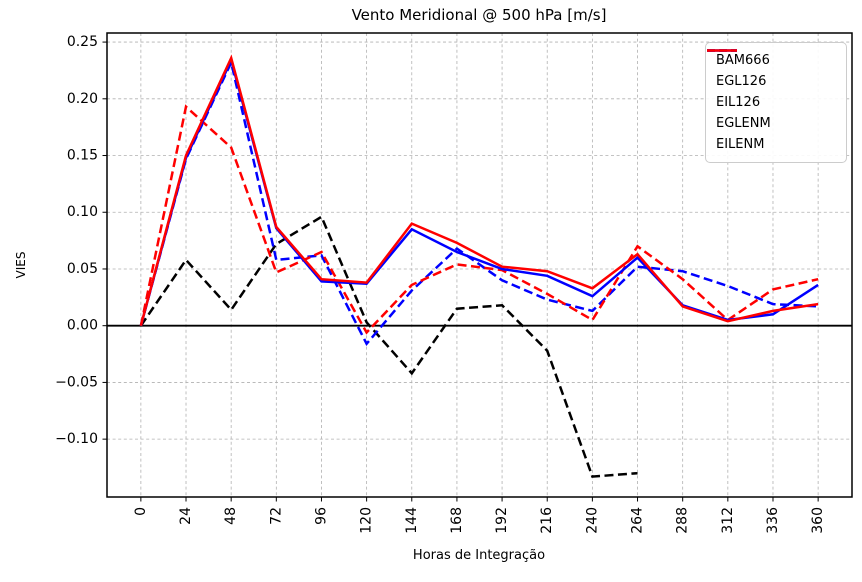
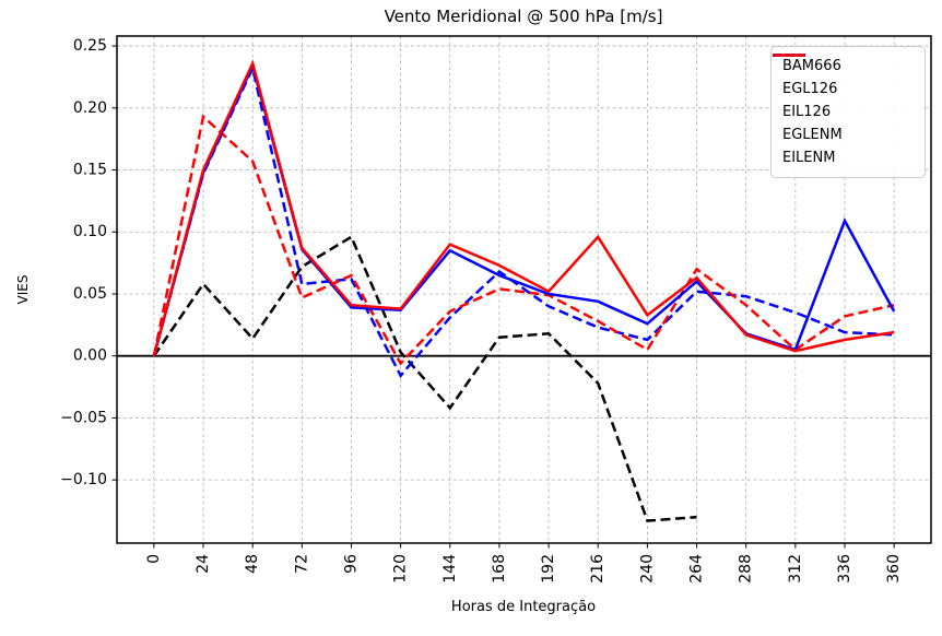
EILENM/216: 0.048 -> 0.096
EGLENM/336: 0.010 -> 0.109
